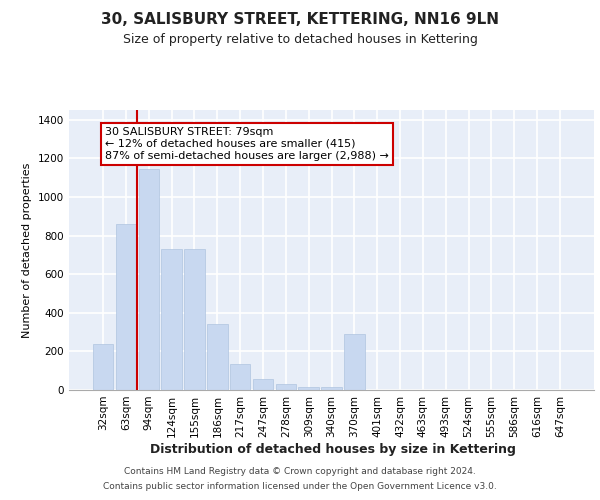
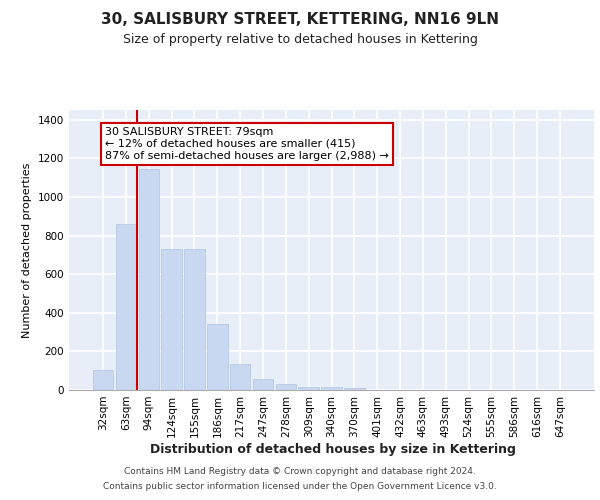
32sqm: 240 -> 100
370sqm: 290 -> 10
